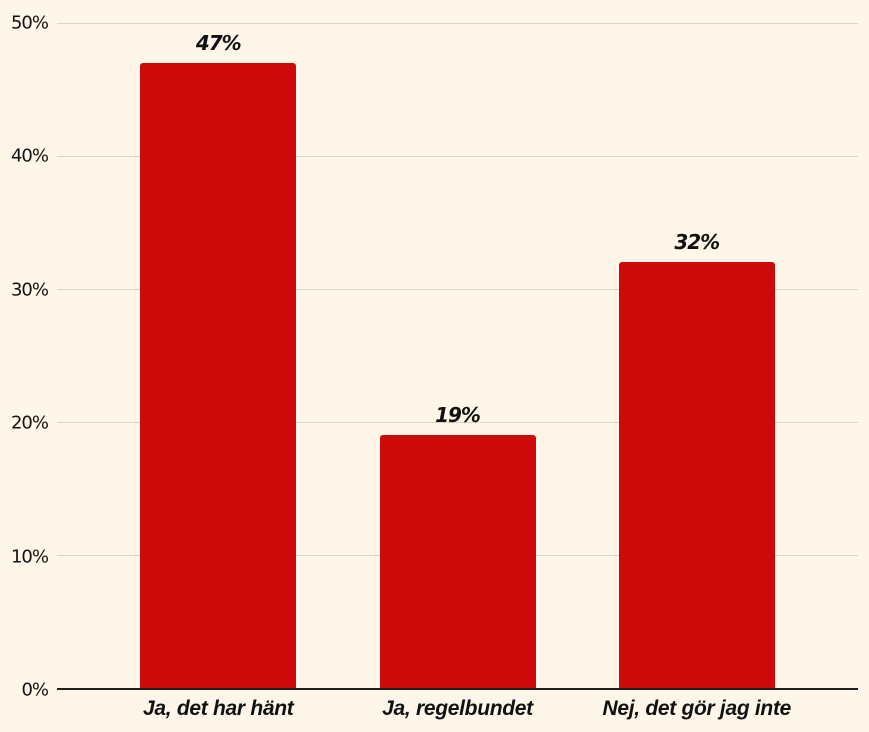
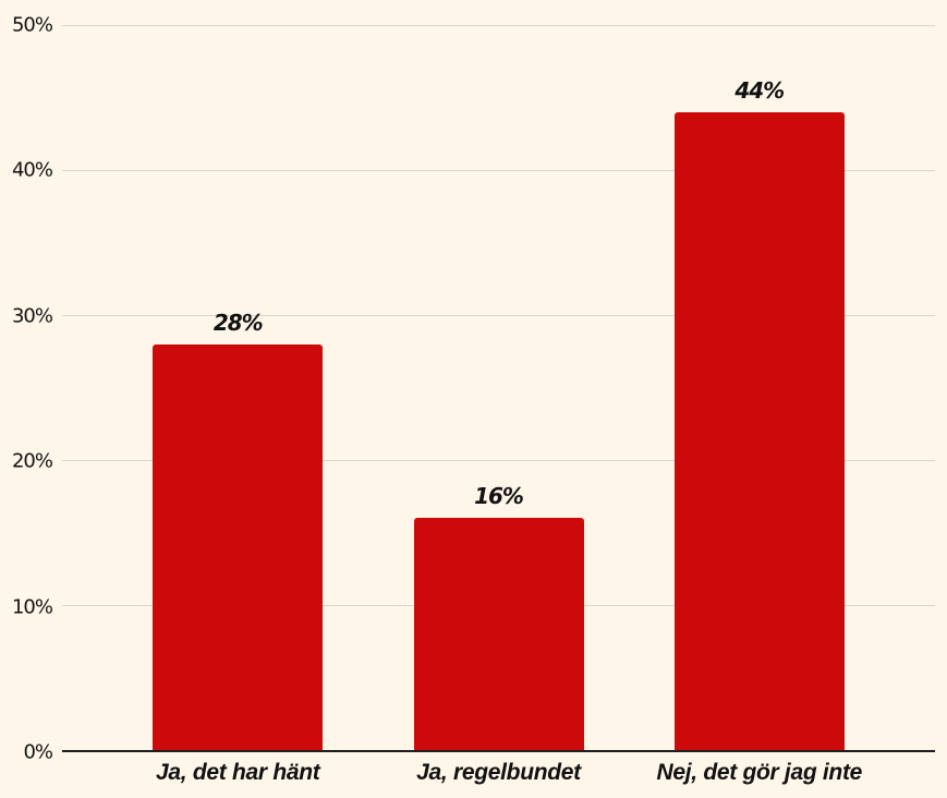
Ja, det har hänt: 47% -> 28%
Ja, regelbundet: 19% -> 16%
Nej, det gör jag inte: 32% -> 44%
